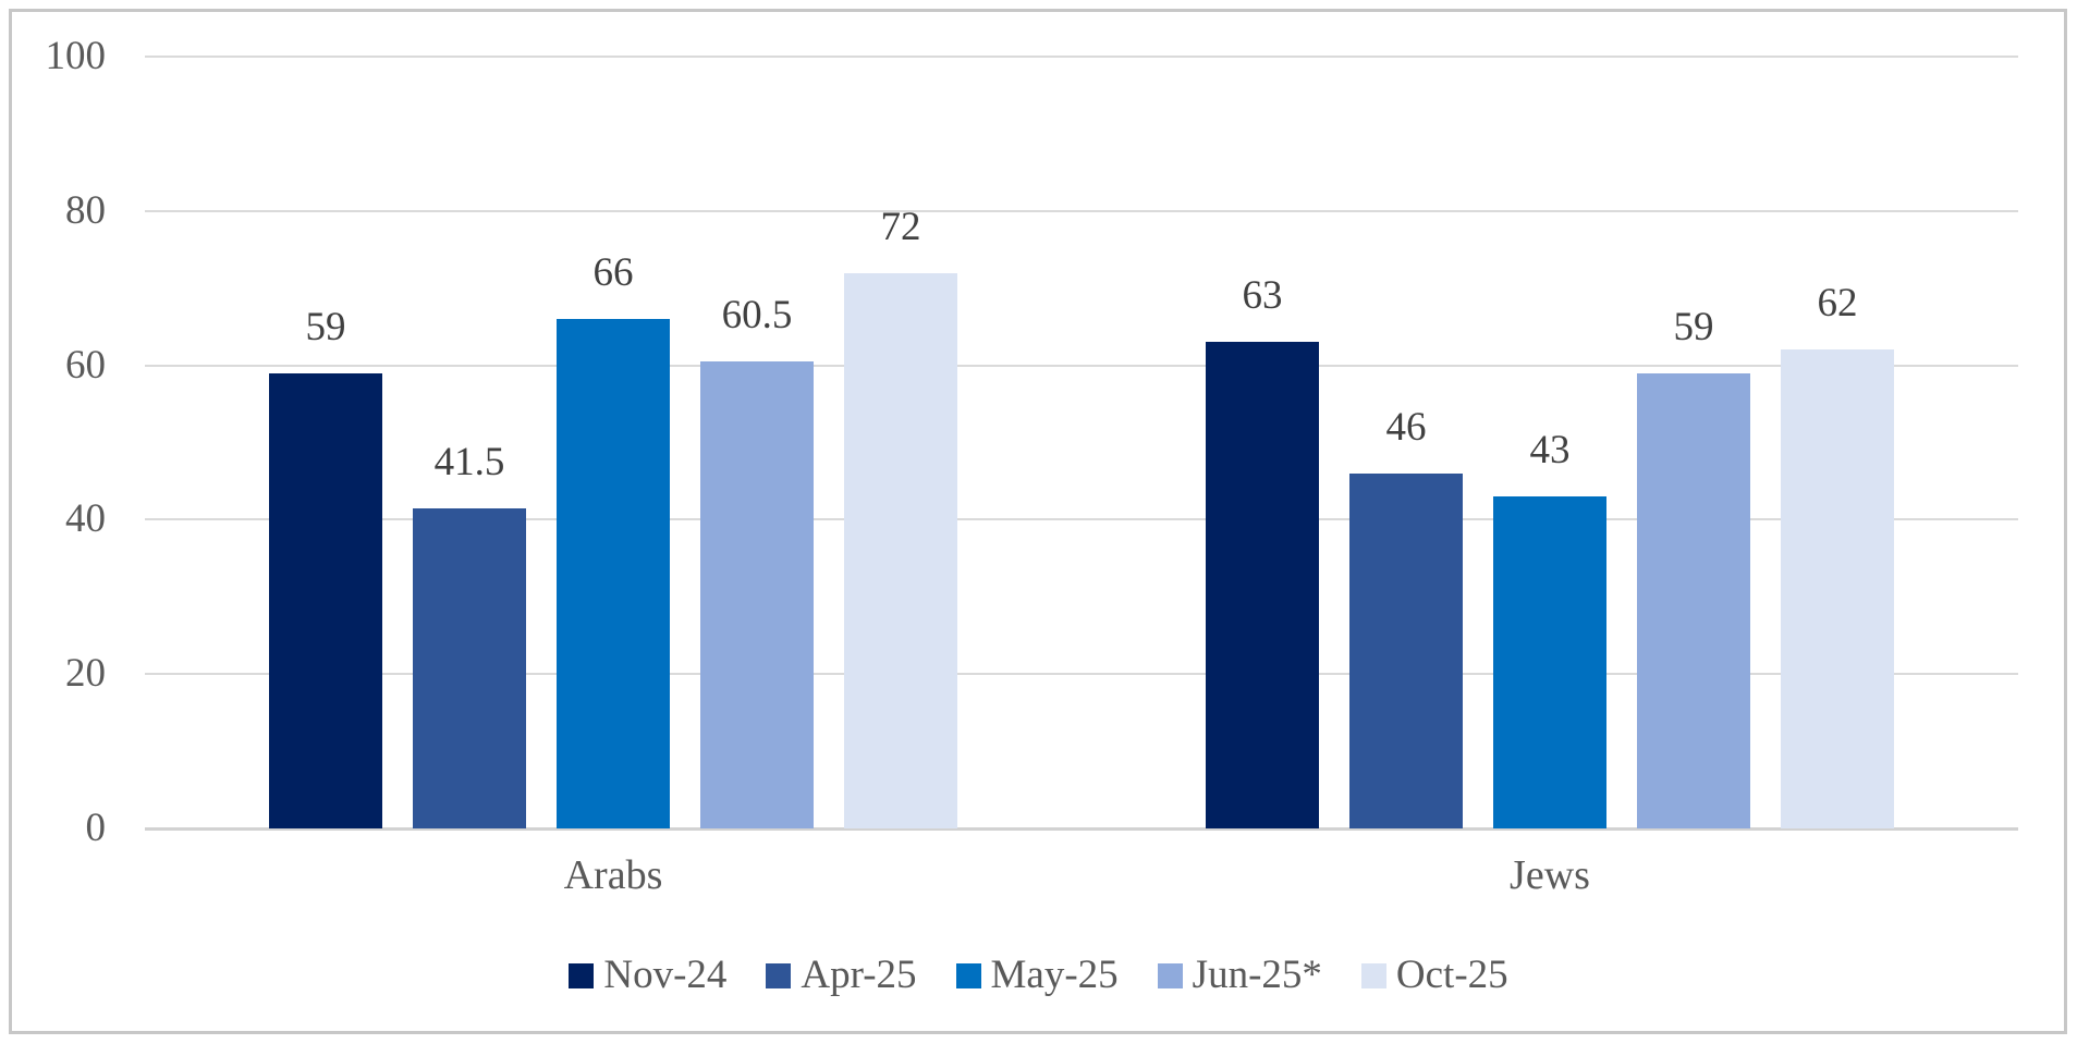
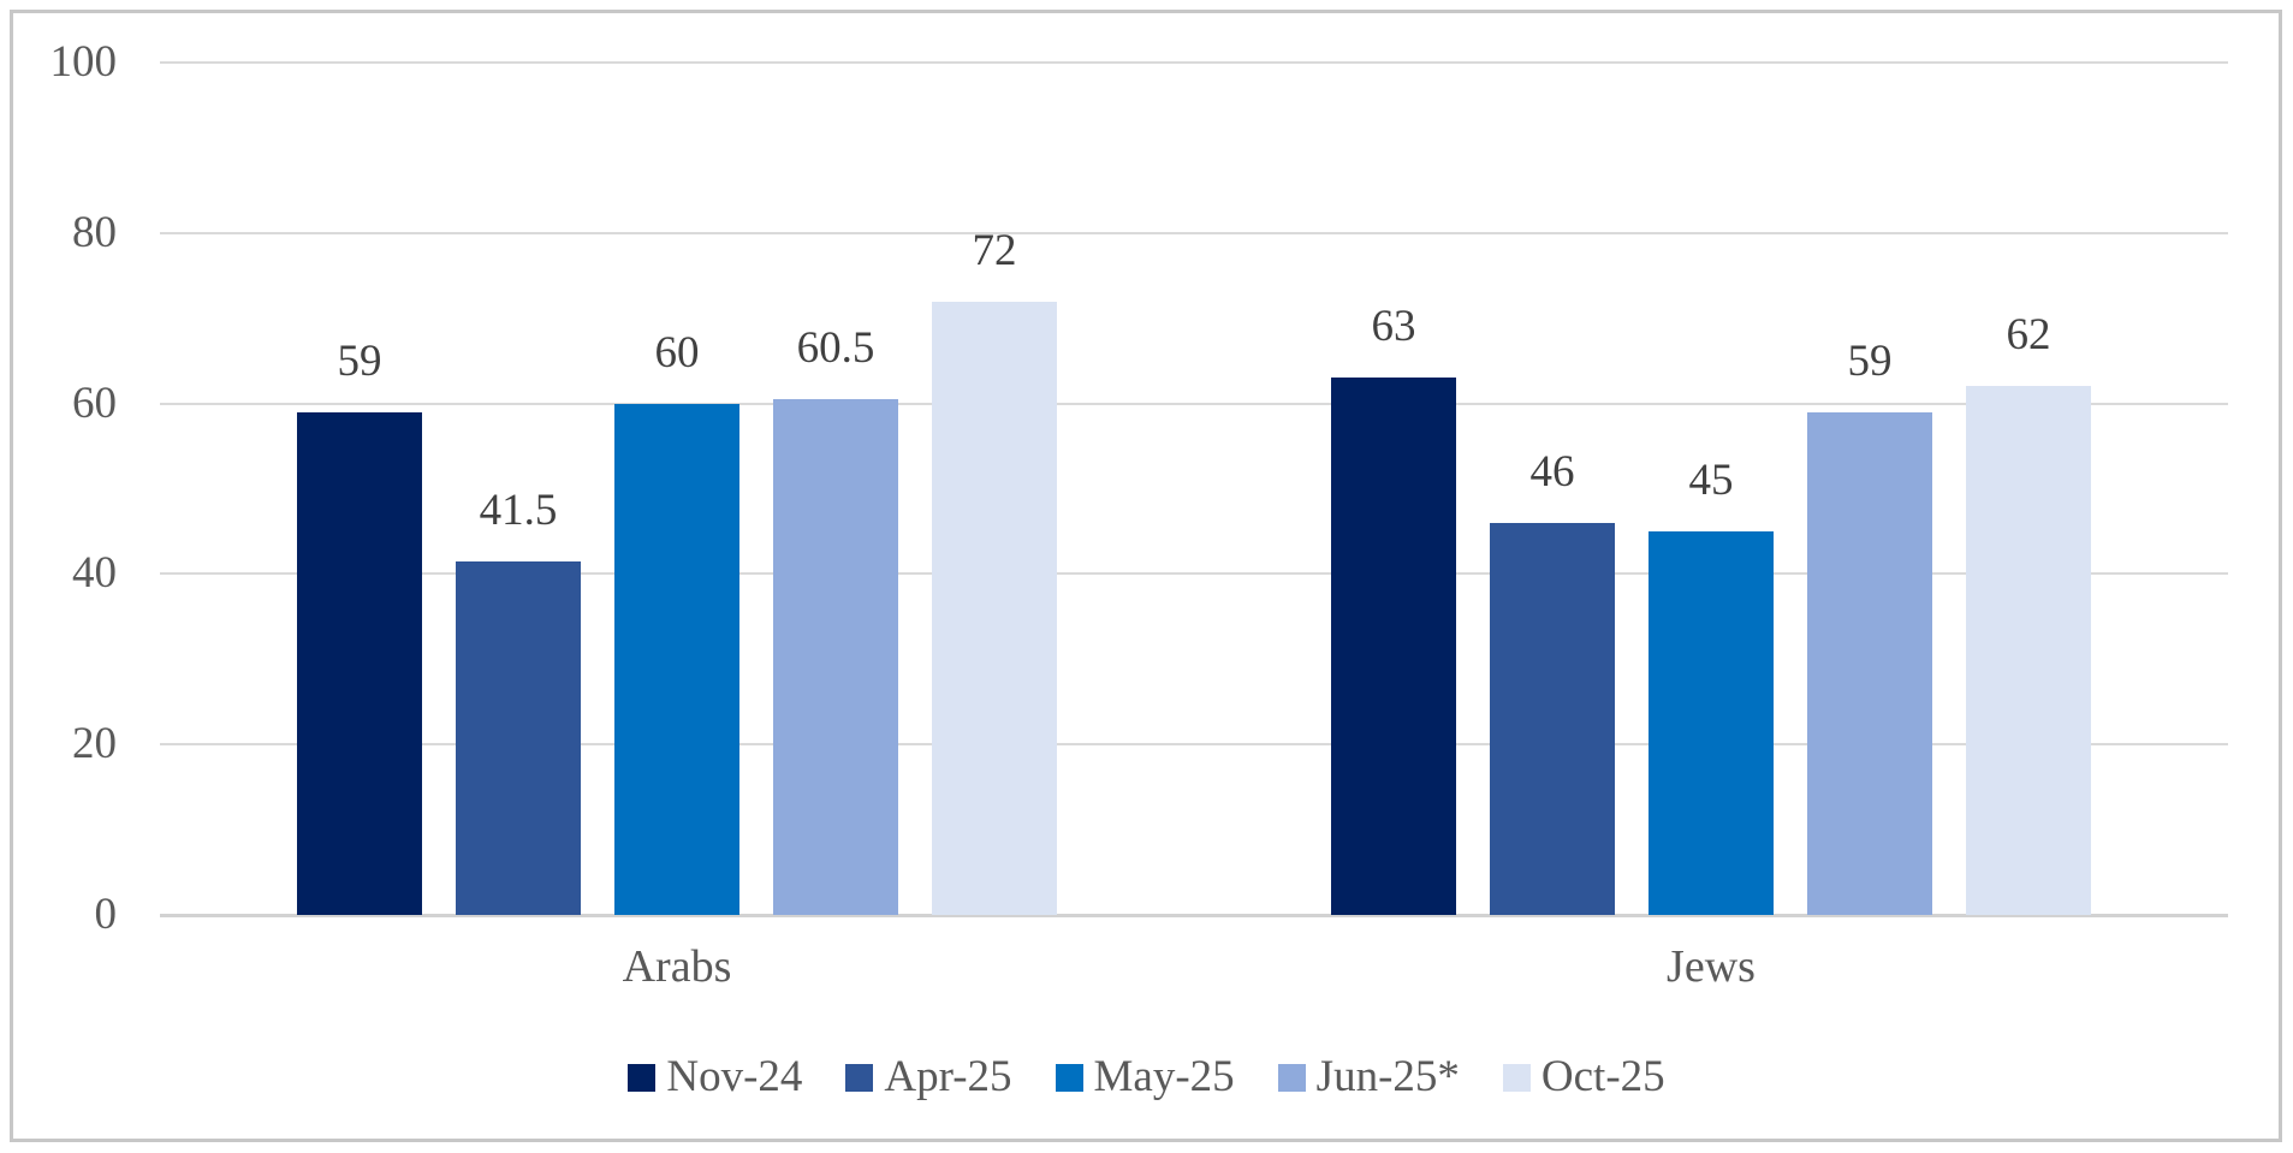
May-25/Arabs: 66 -> 60
May-25/Jews: 43 -> 45
